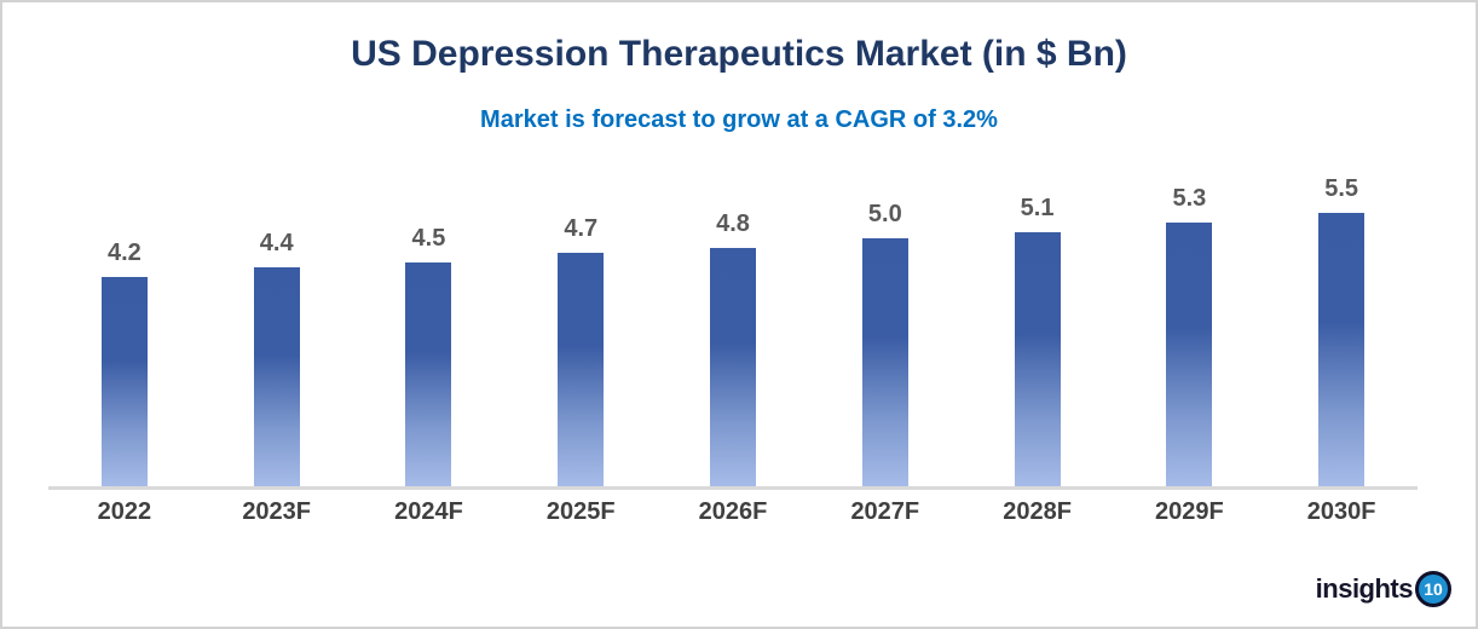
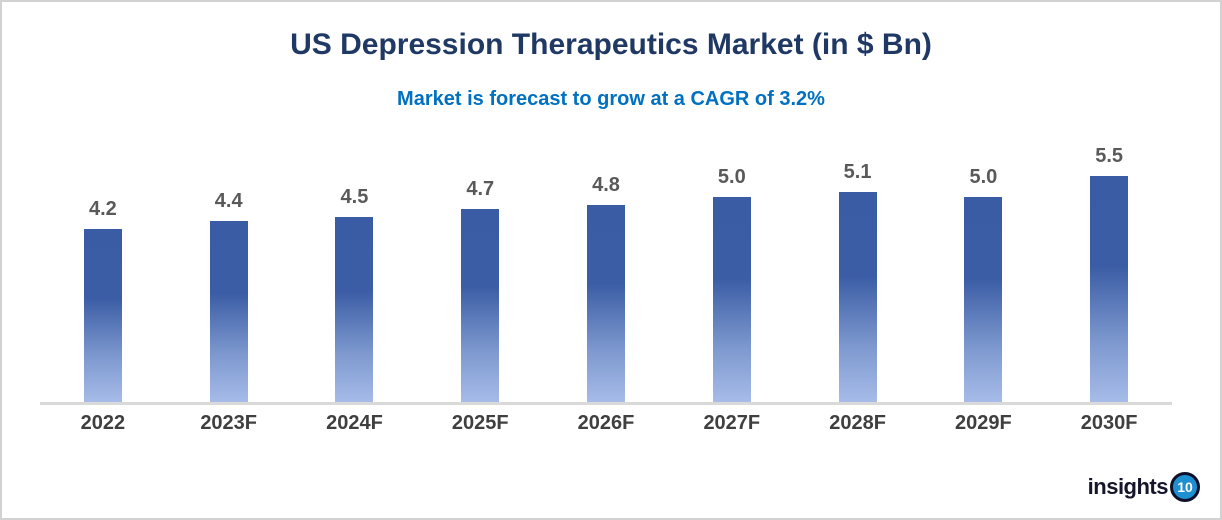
2029F: 5.3 -> 5.0
